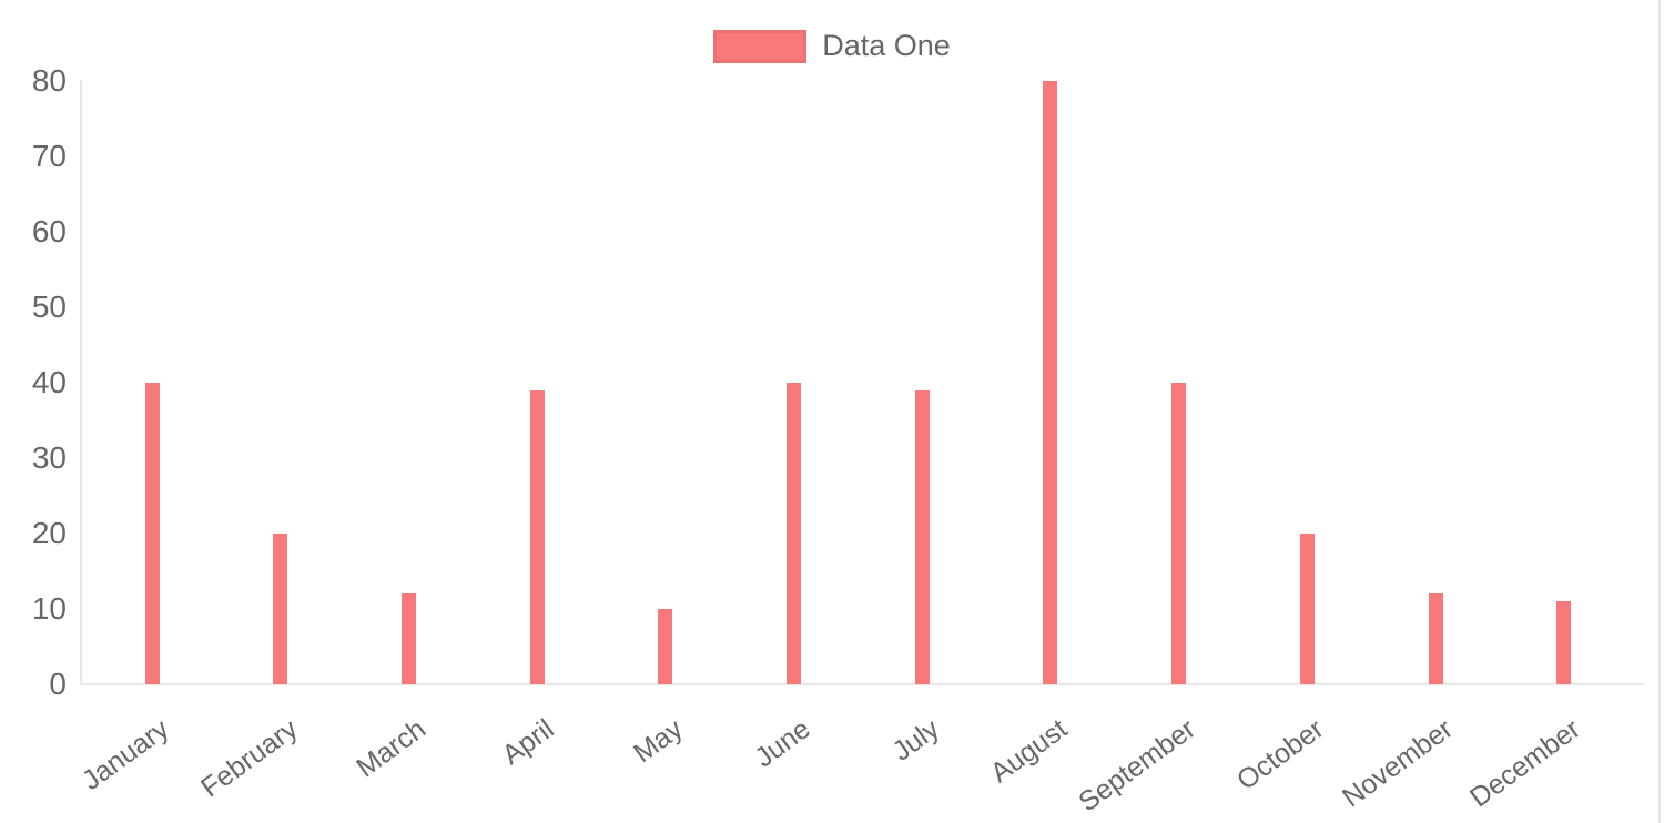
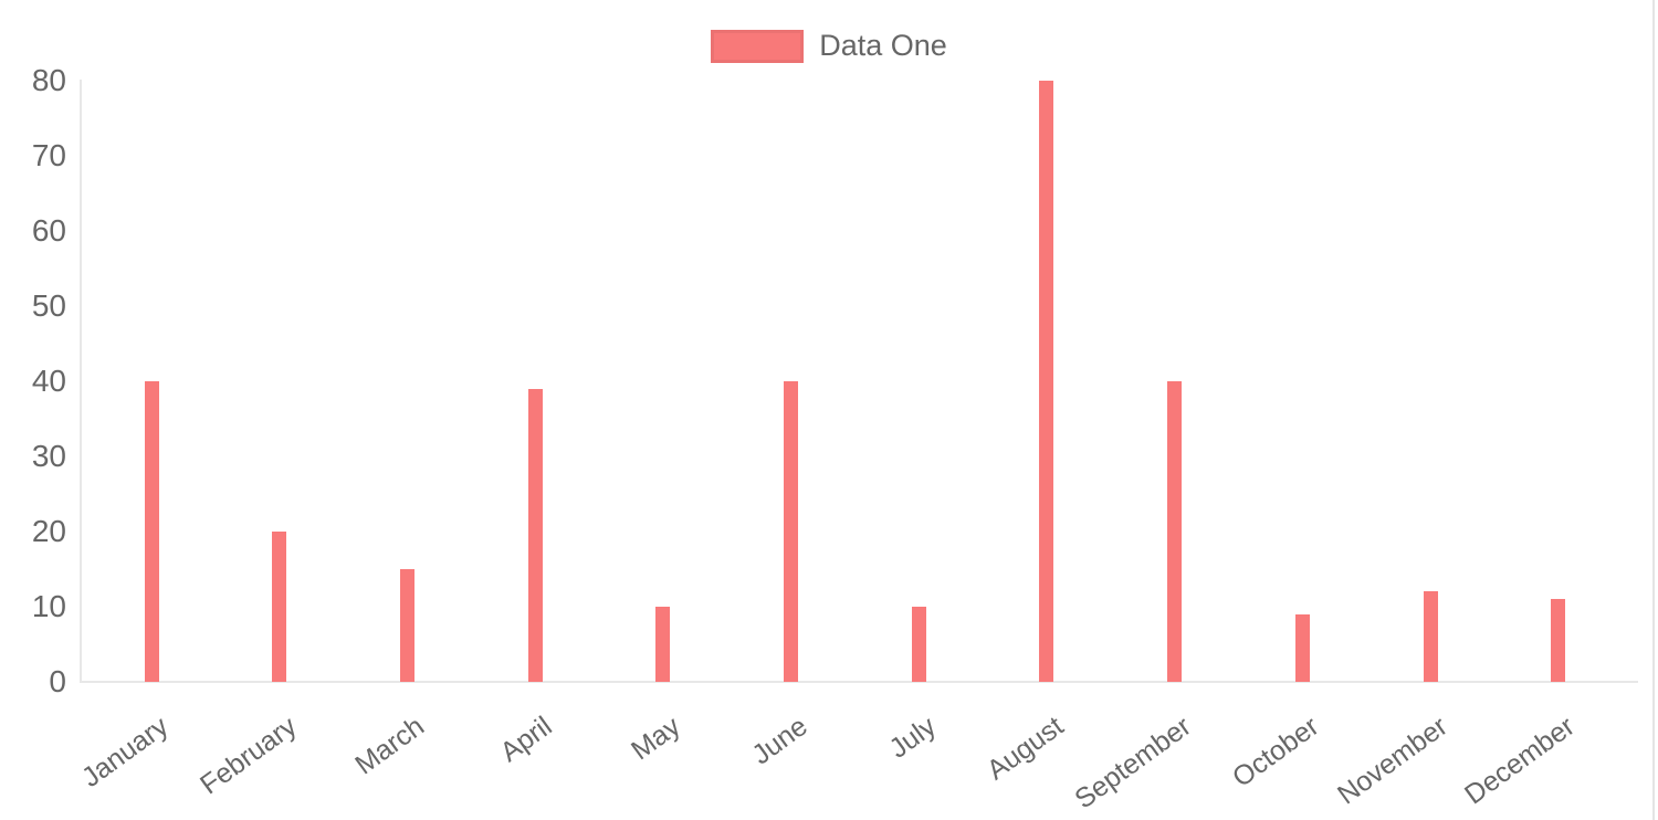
March: 12 -> 15
July: 39 -> 10
October: 20 -> 9
